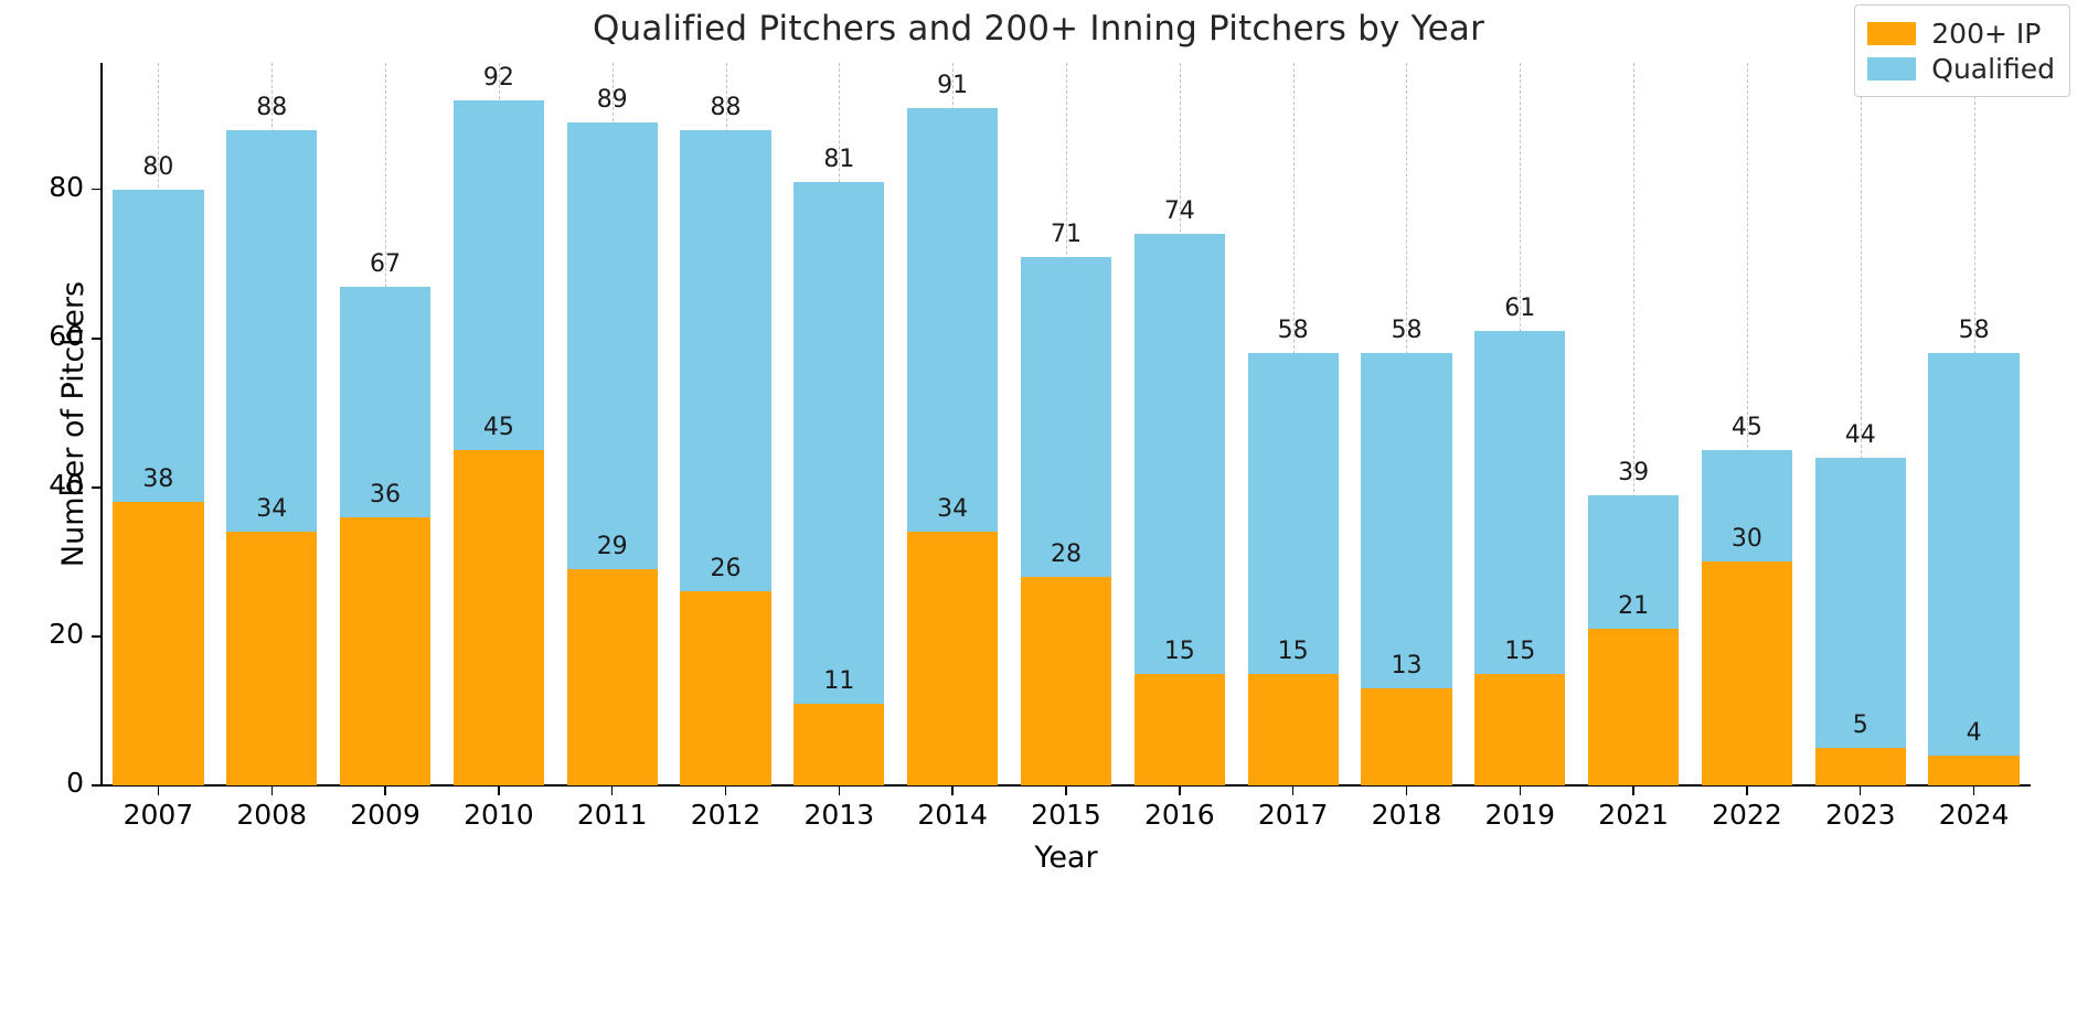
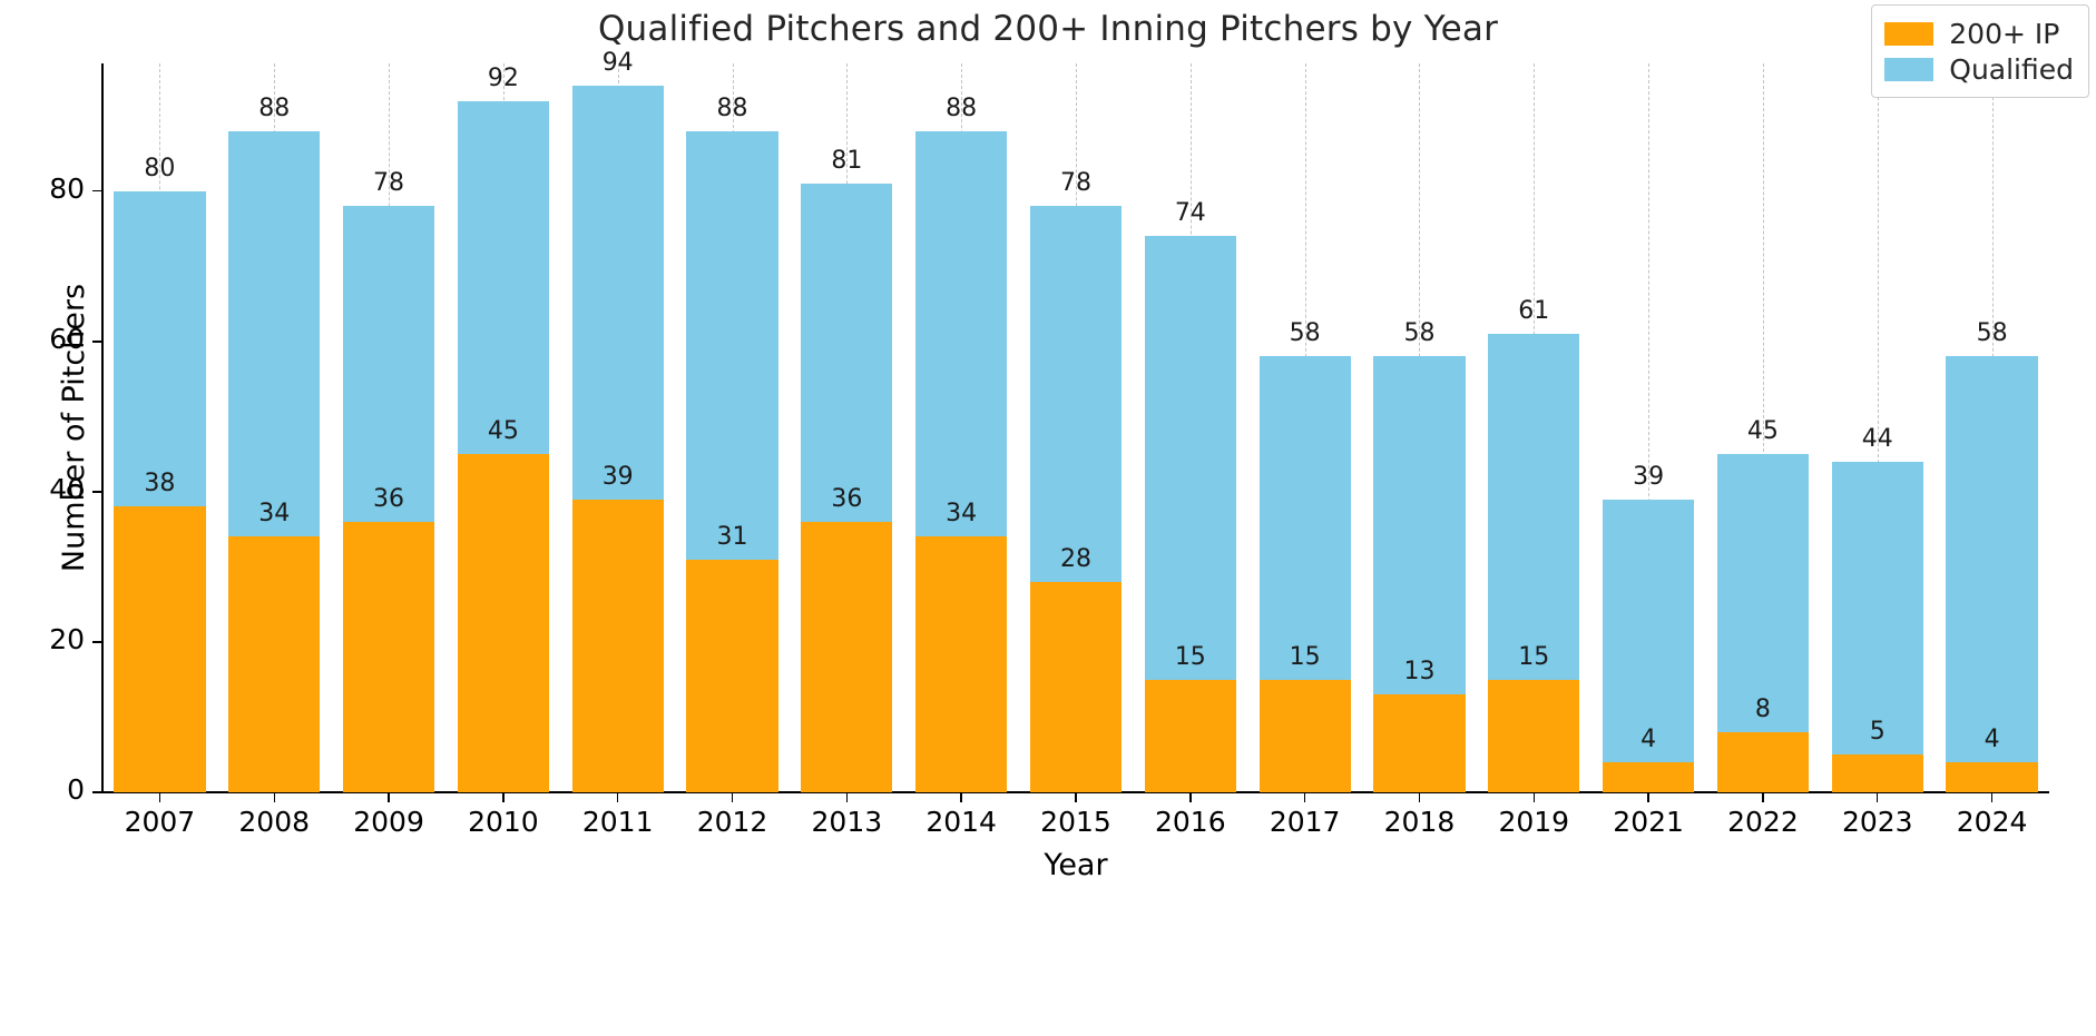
Qualified/2009: 67 -> 78
Qualified/2011: 89 -> 94
200+ IP/2011: 29 -> 39
200+ IP/2012: 26 -> 31
200+ IP/2013: 11 -> 36
Qualified/2014: 91 -> 88
Qualified/2015: 71 -> 78
200+ IP/2021: 21 -> 4
200+ IP/2022: 30 -> 8
